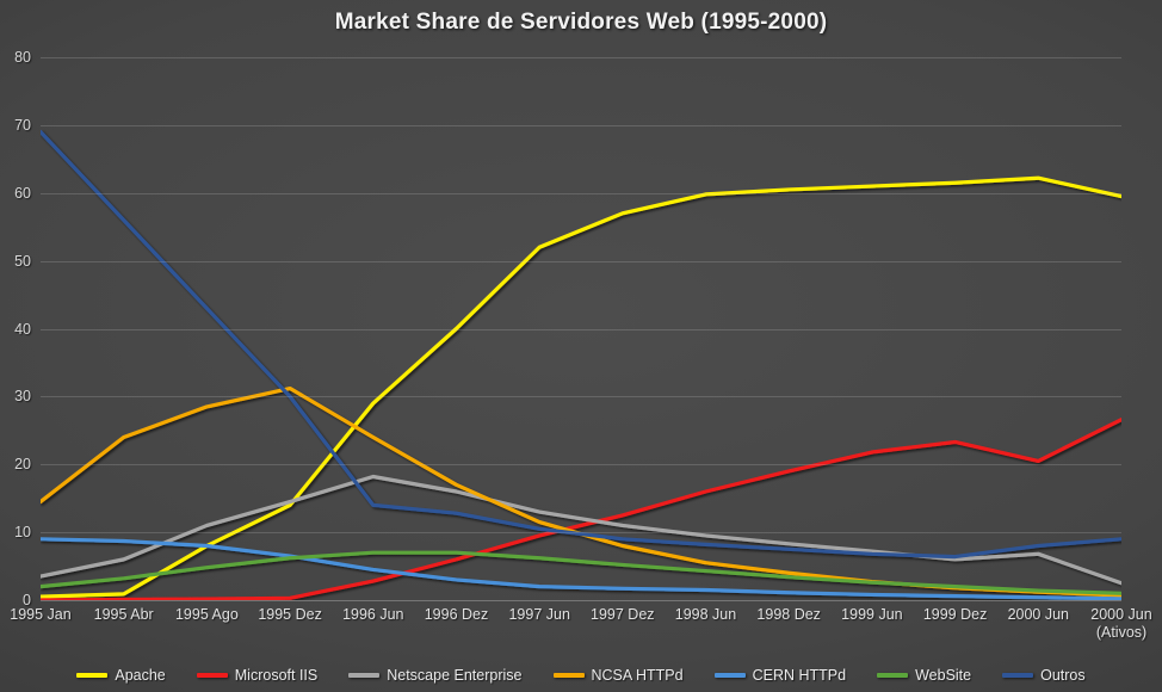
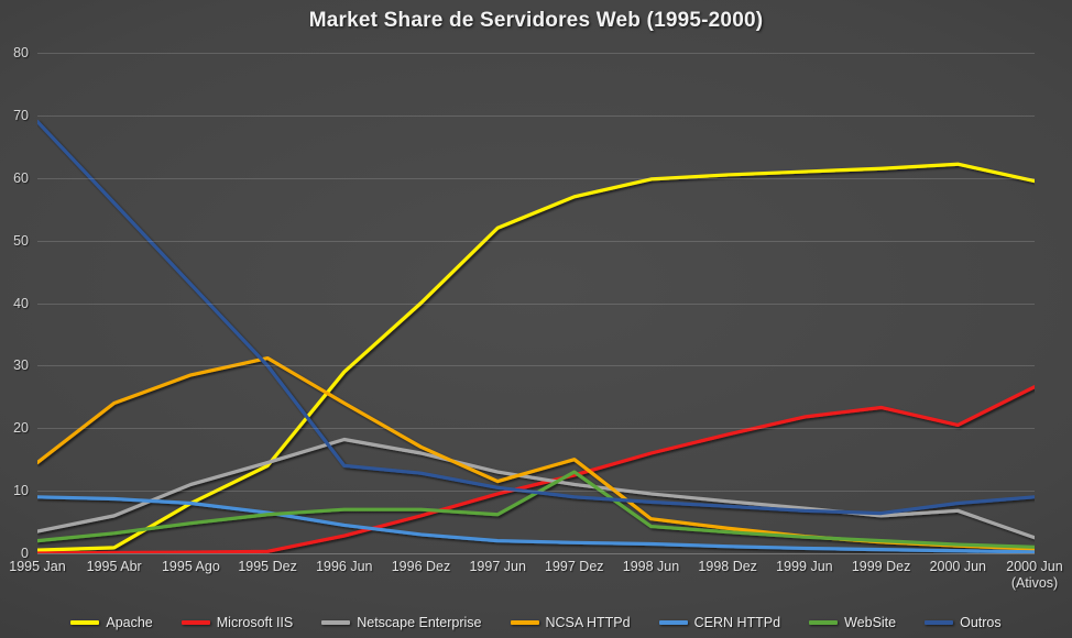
NCSA HTTPd/1997 Dez: 8 -> 15
WebSite/1997 Dez: 5 -> 13
